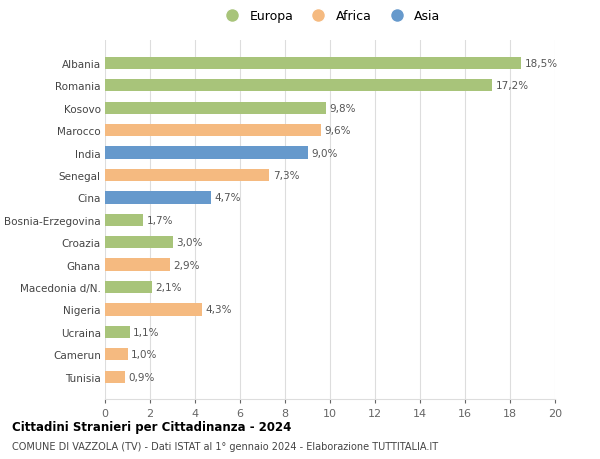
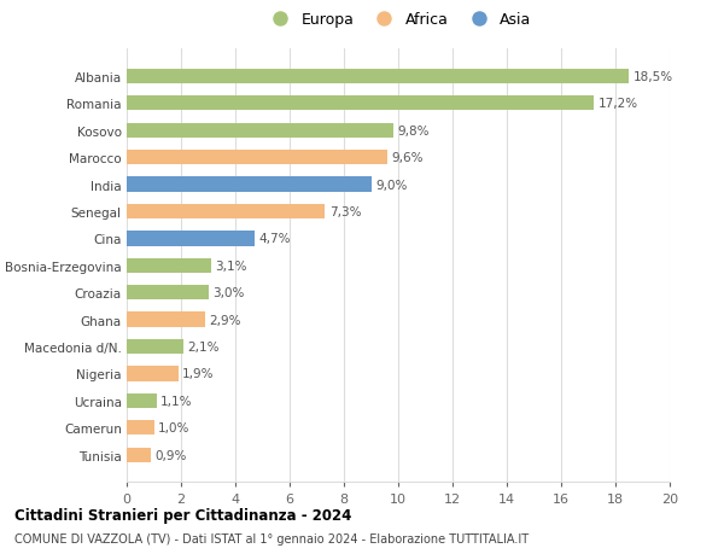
Bosnia-Erzegovina: 1,7% -> 3,1%
Nigeria: 4,3% -> 1,9%
